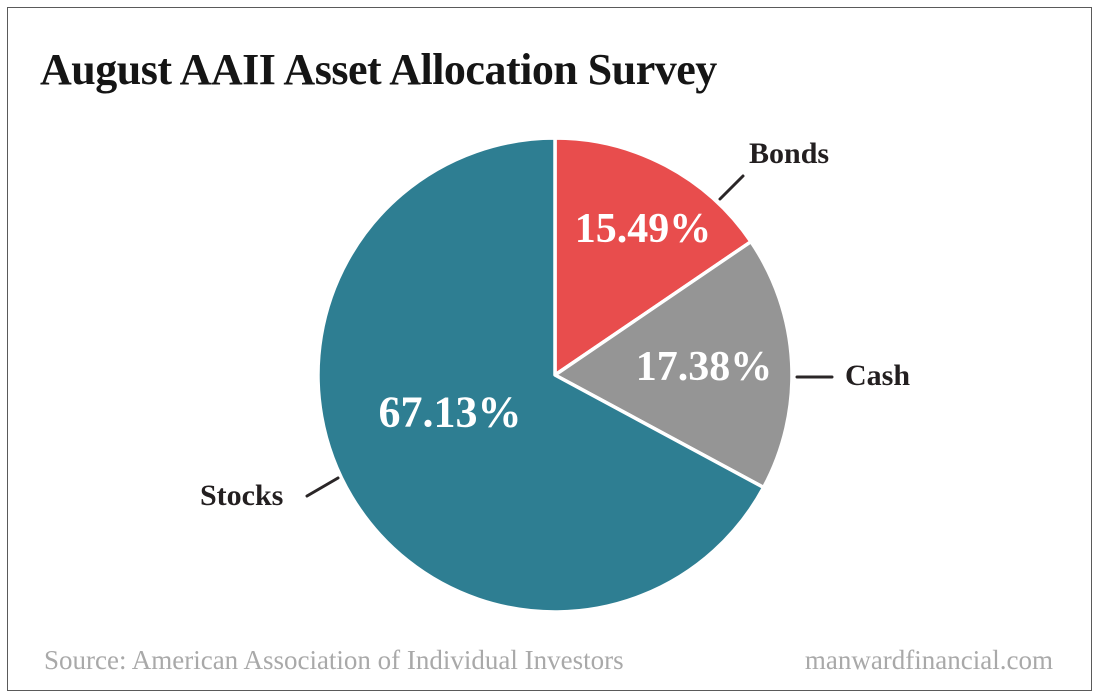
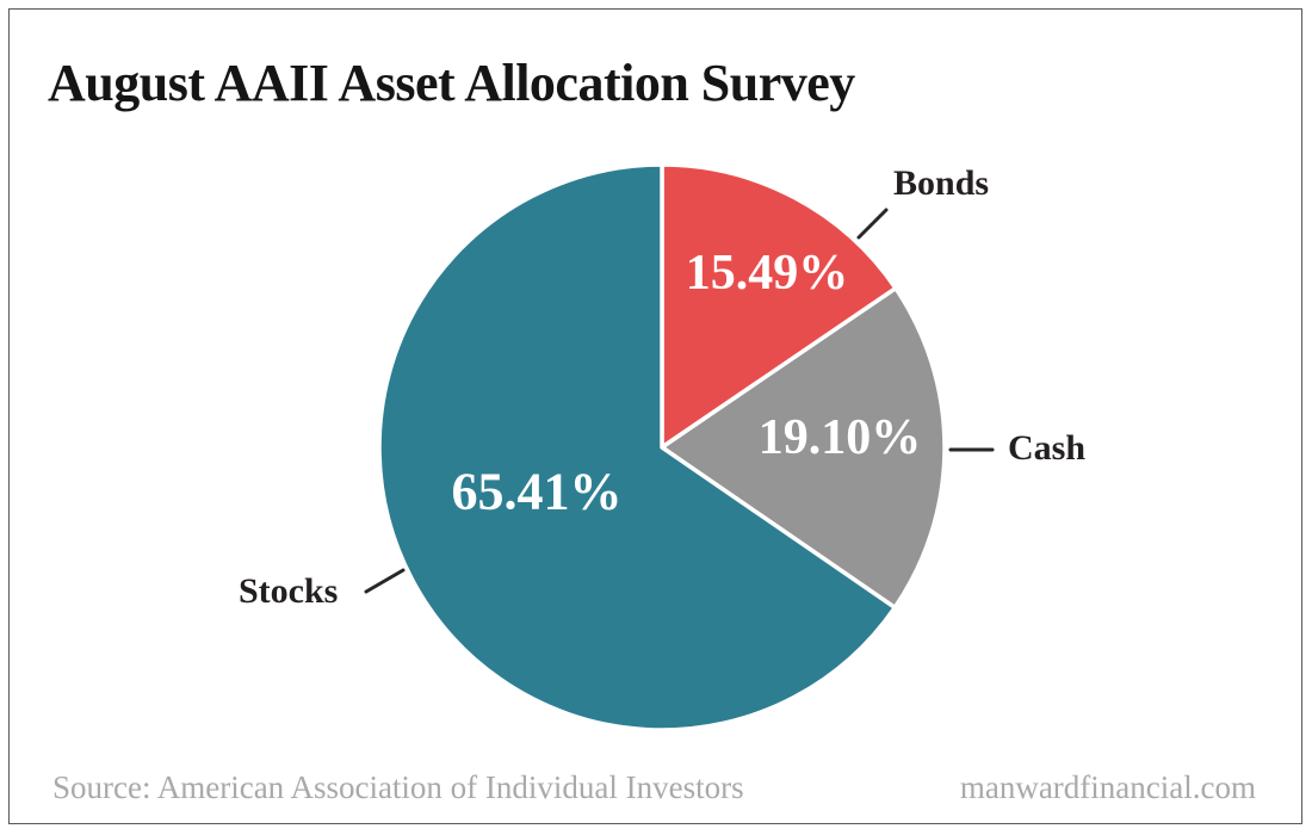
Cash: 17.38% -> 19.10%
Stocks: 67.13% -> 65.41%
